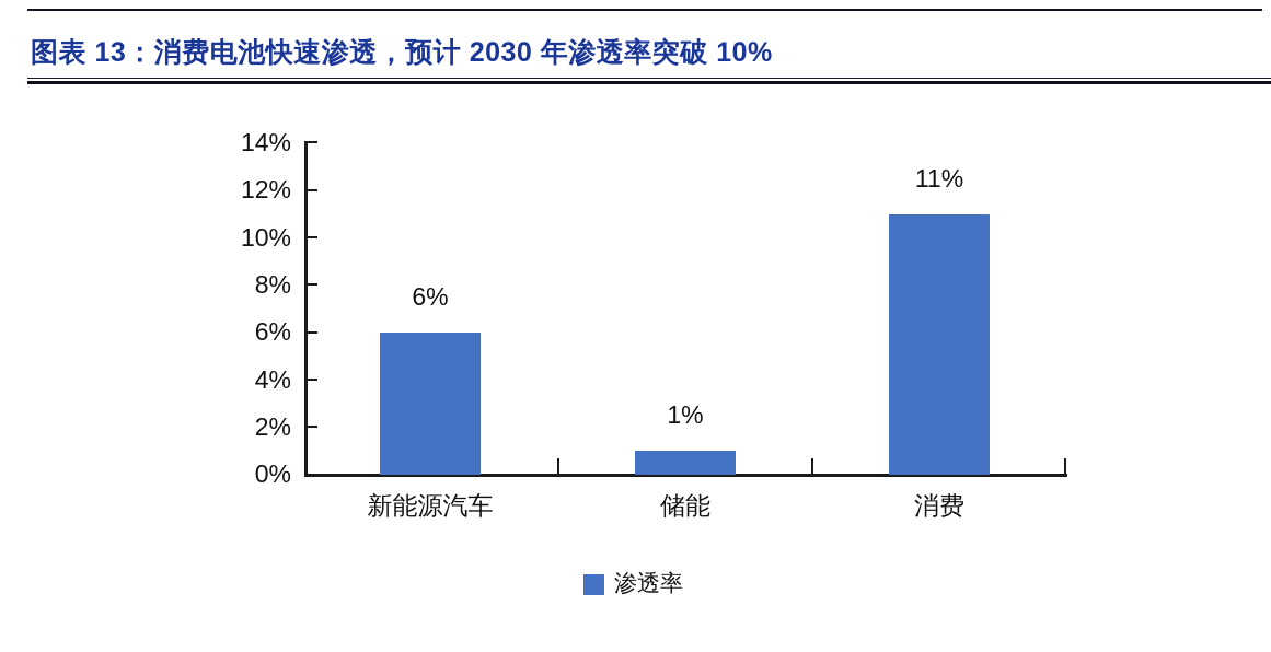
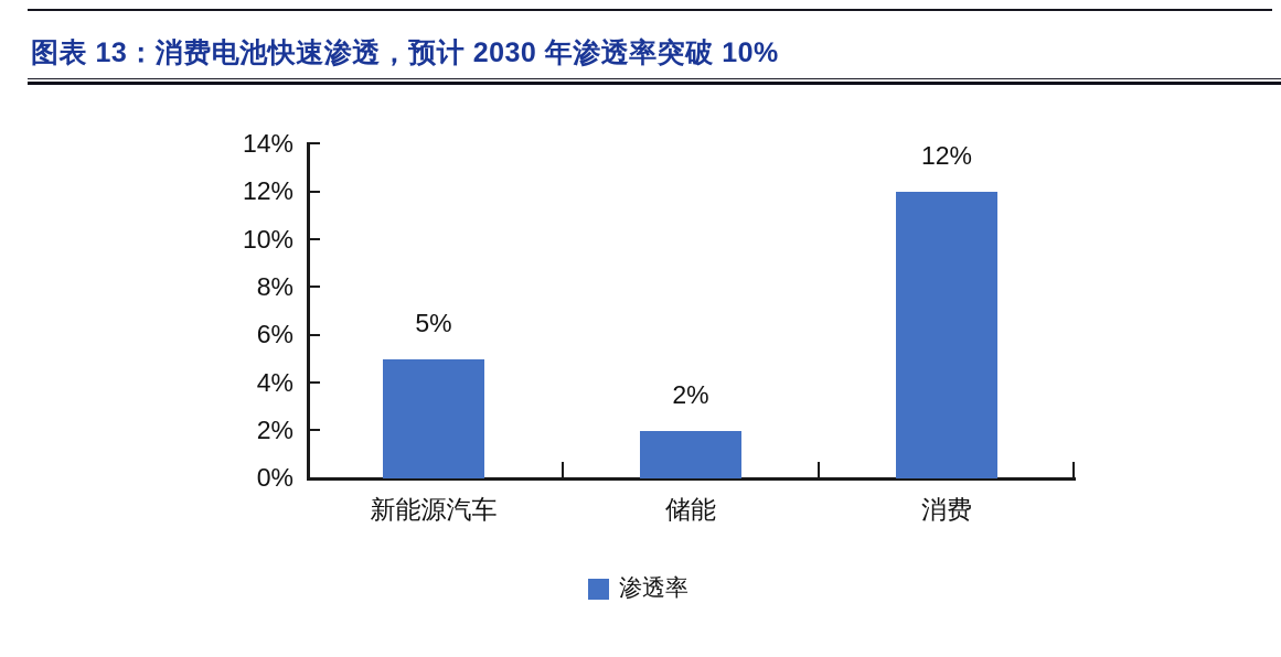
新能源汽车: 6% -> 5%
储能: 1% -> 2%
消费: 11% -> 12%
